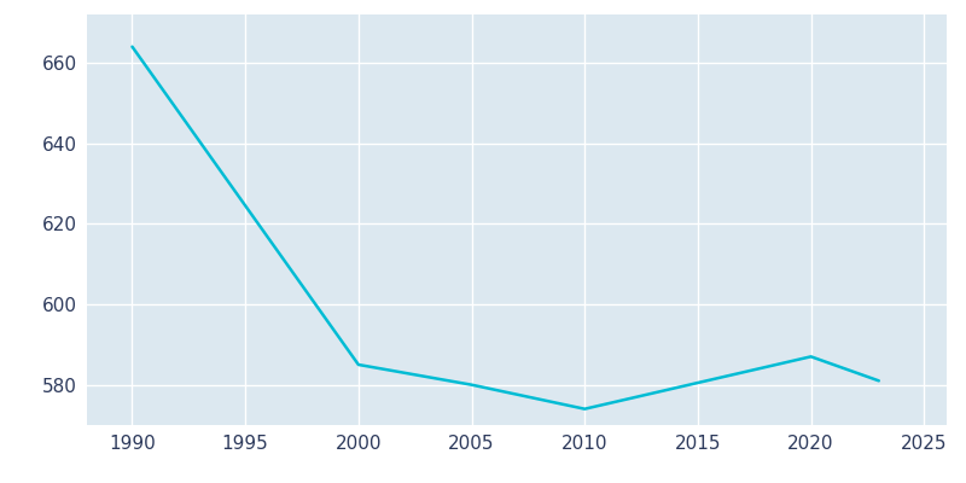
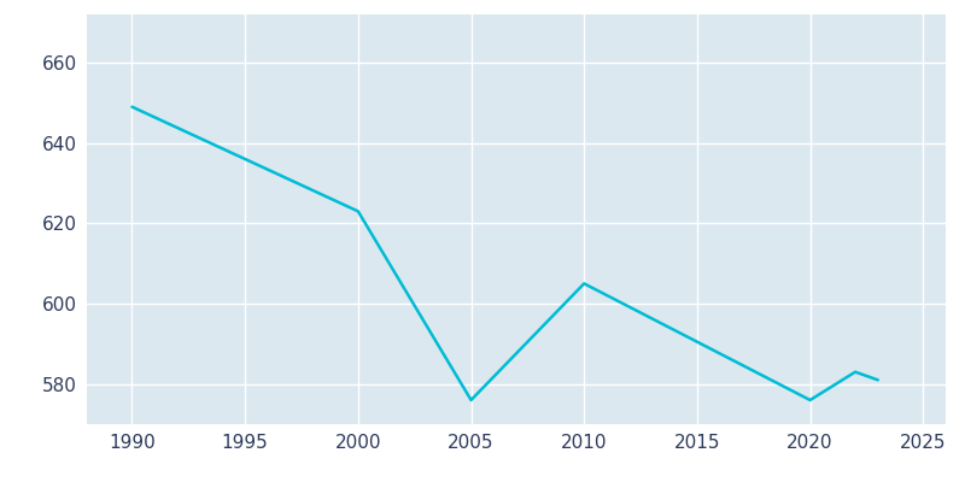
1990: 664 -> 649
2000: 585 -> 623
2005: 580 -> 576
2010: 574 -> 605
2020: 587 -> 576
